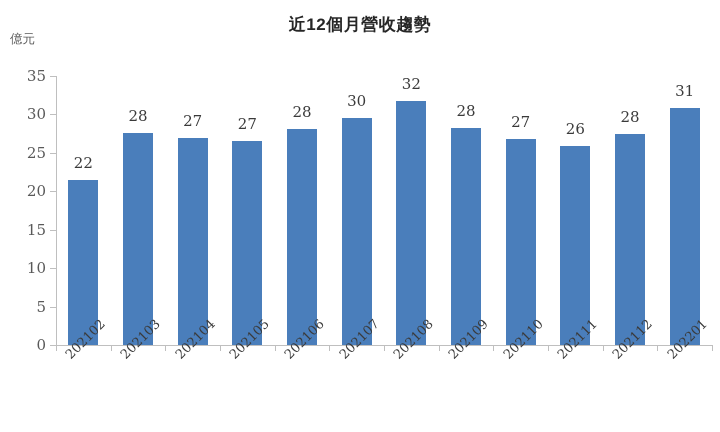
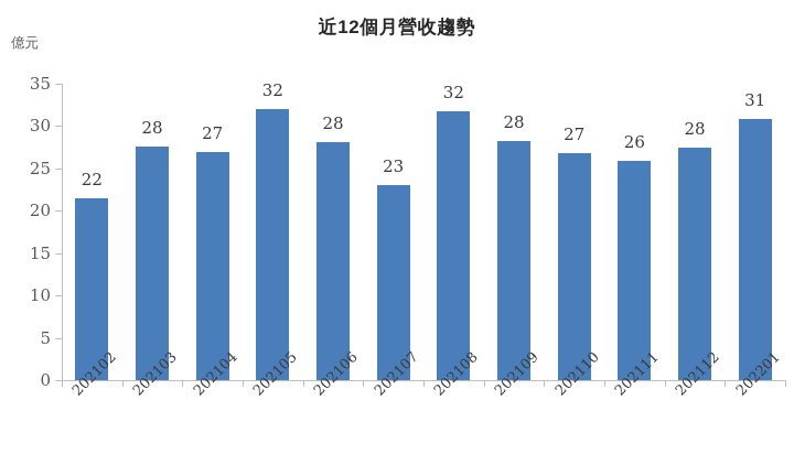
202105: 27 -> 32
202107: 30 -> 23
